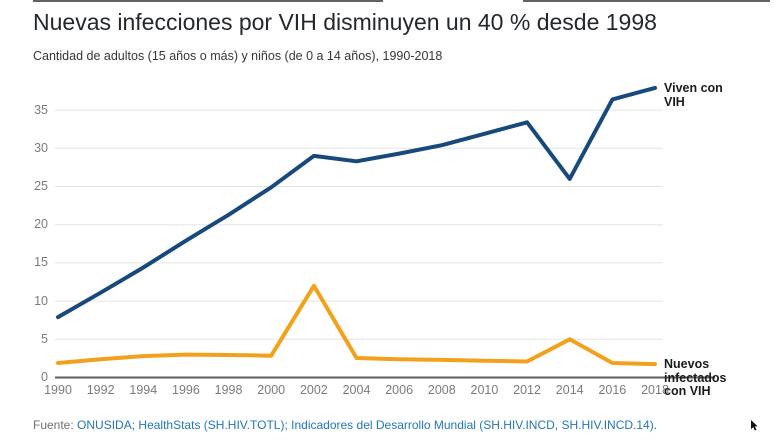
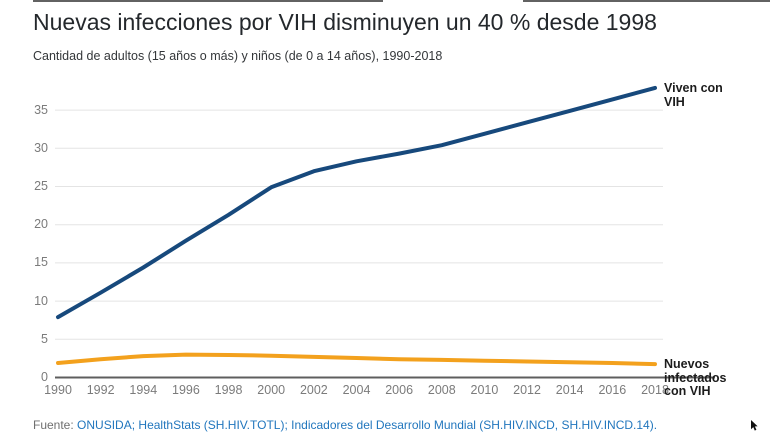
Viven con VIH/2002: 29 -> 27
Nuevos infectados con VIH/2002: 12 -> 3
Viven con VIH/2014: 26 -> 35
Nuevos infectados con VIH/2014: 5 -> 2
